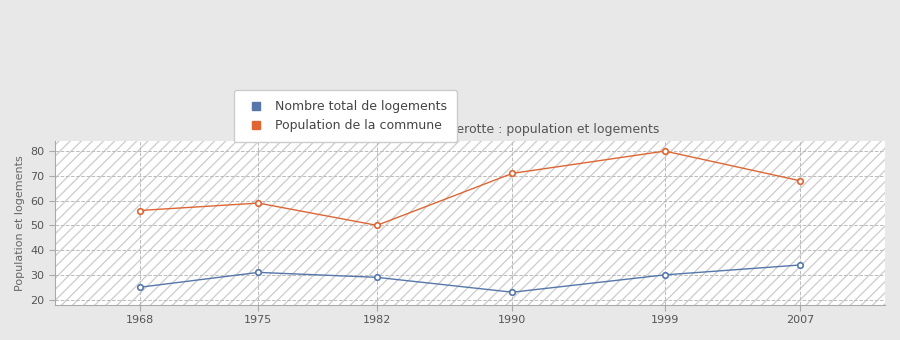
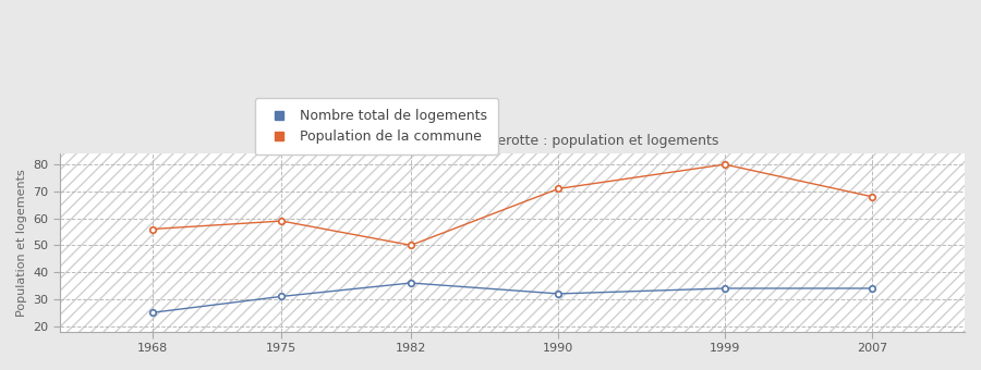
Nombre total de logements/1982: 29 -> 36
Nombre total de logements/1990: 23 -> 32
Nombre total de logements/1999: 30 -> 34
